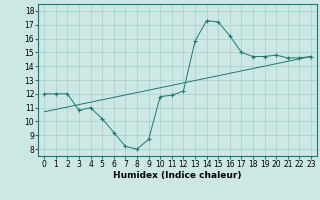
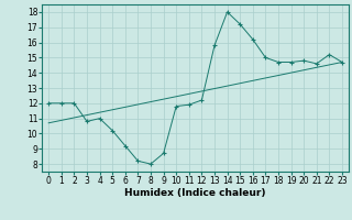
14: 17.3 -> 18.0
22: 14.6 -> 15.2
